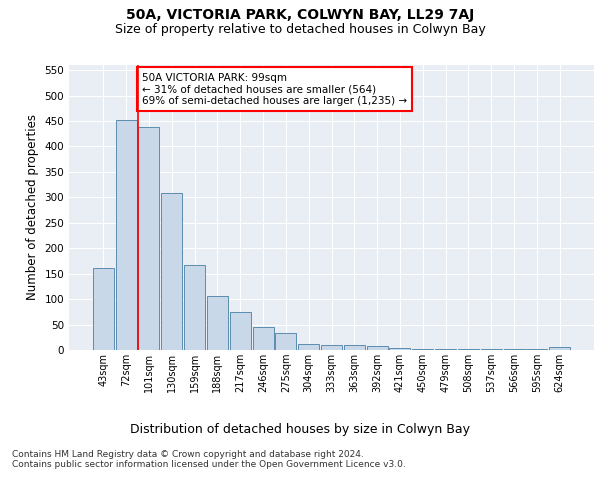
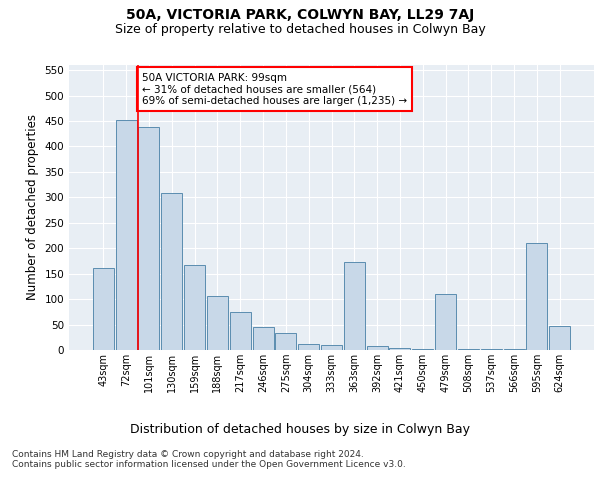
363sqm: 9 -> 172
479sqm: 2 -> 110
595sqm: 1 -> 210
624sqm: 5 -> 48
